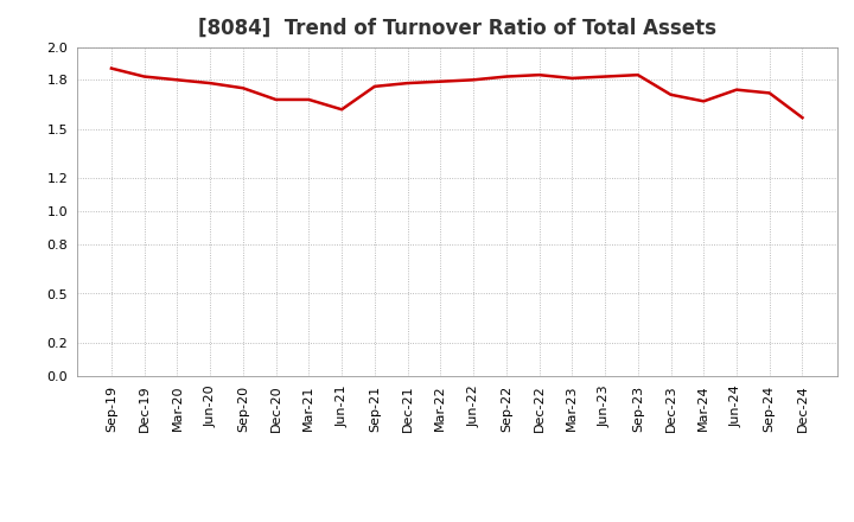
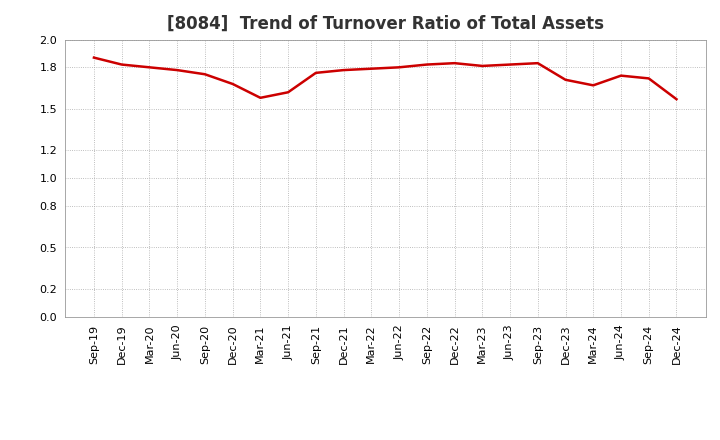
Mar-21: 1.68 -> 1.58
